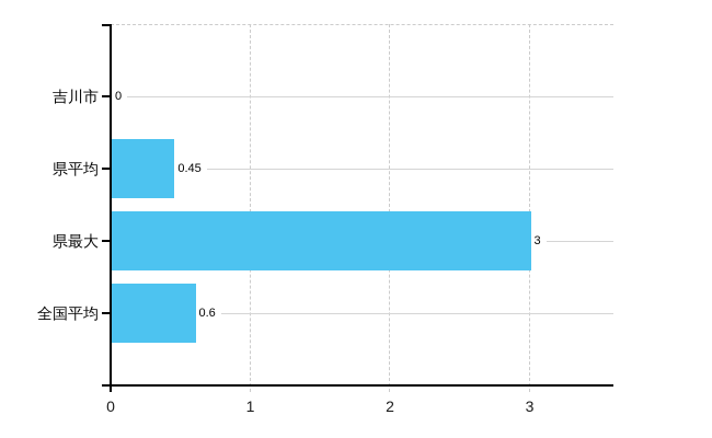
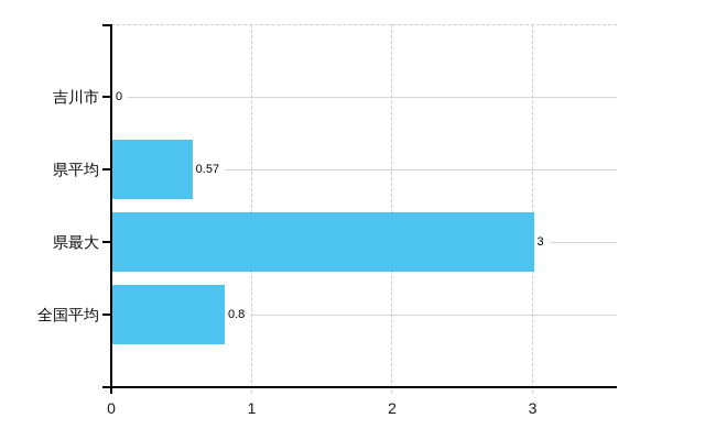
県平均: 0.45 -> 0.57
全国平均: 0.6 -> 0.8
